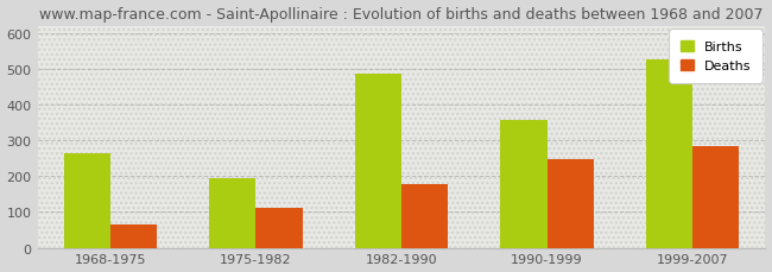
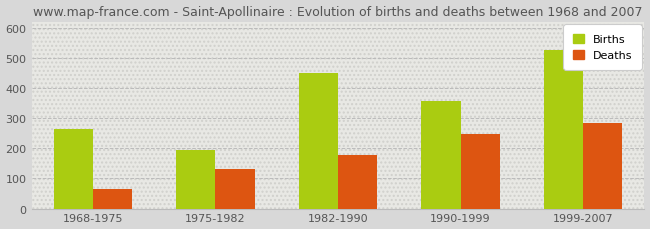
Deaths/1975-1982: 110 -> 130
Births/1982-1990: 487 -> 450
